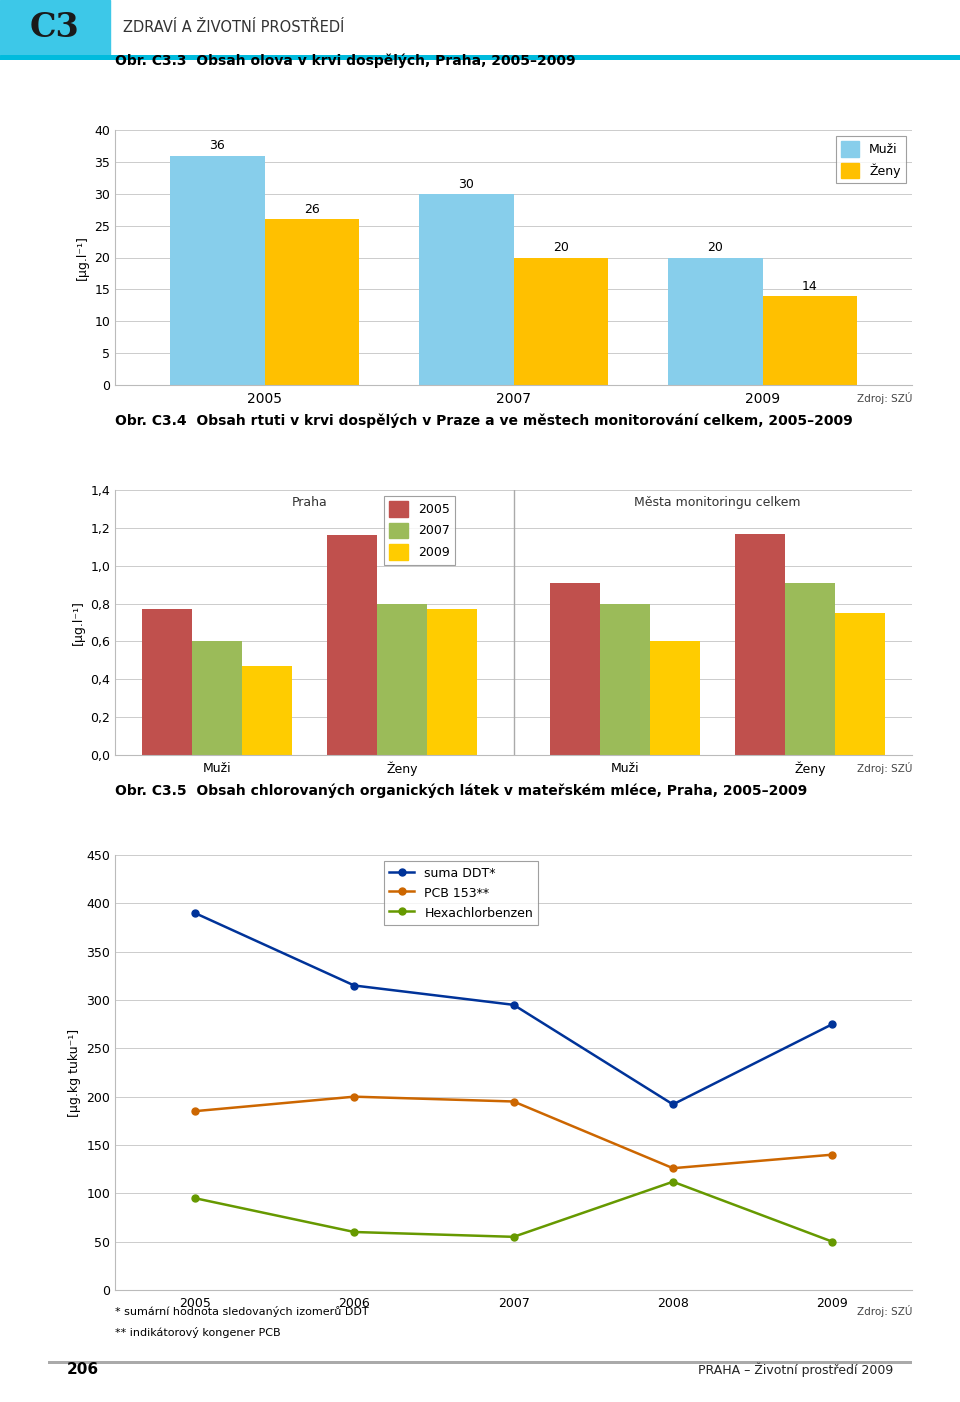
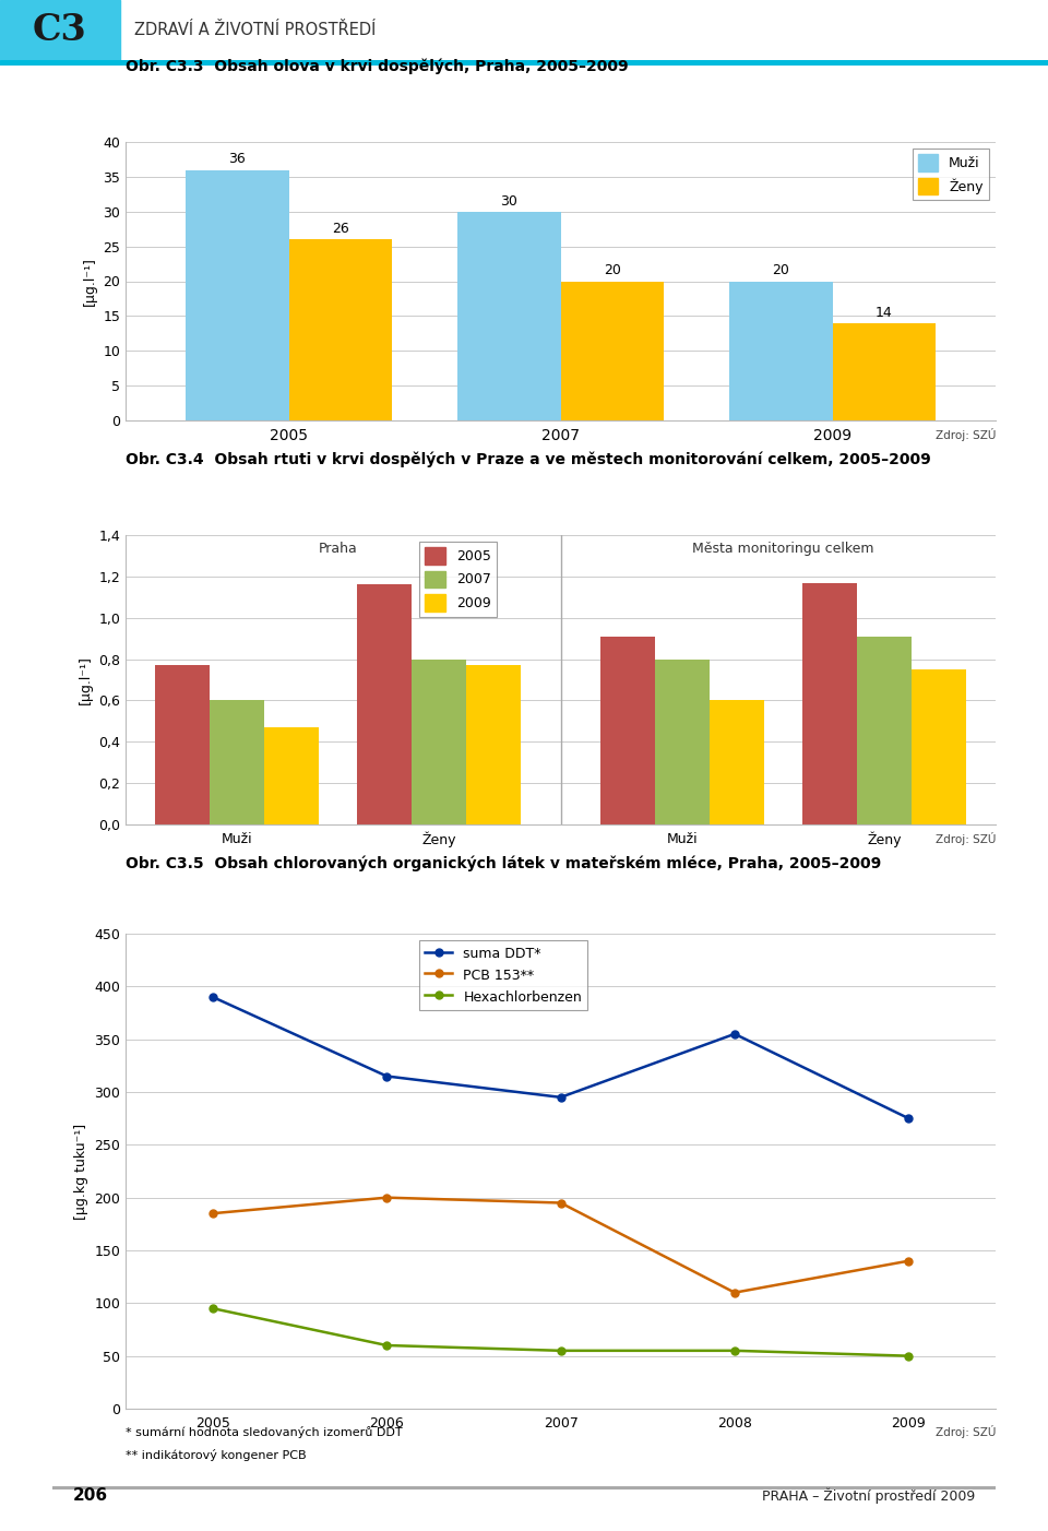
suma DDT*/2008: 192 -> 355
PCB 153**/2008: 126 -> 110
Hexachlorbenzen/2008: 112 -> 55
